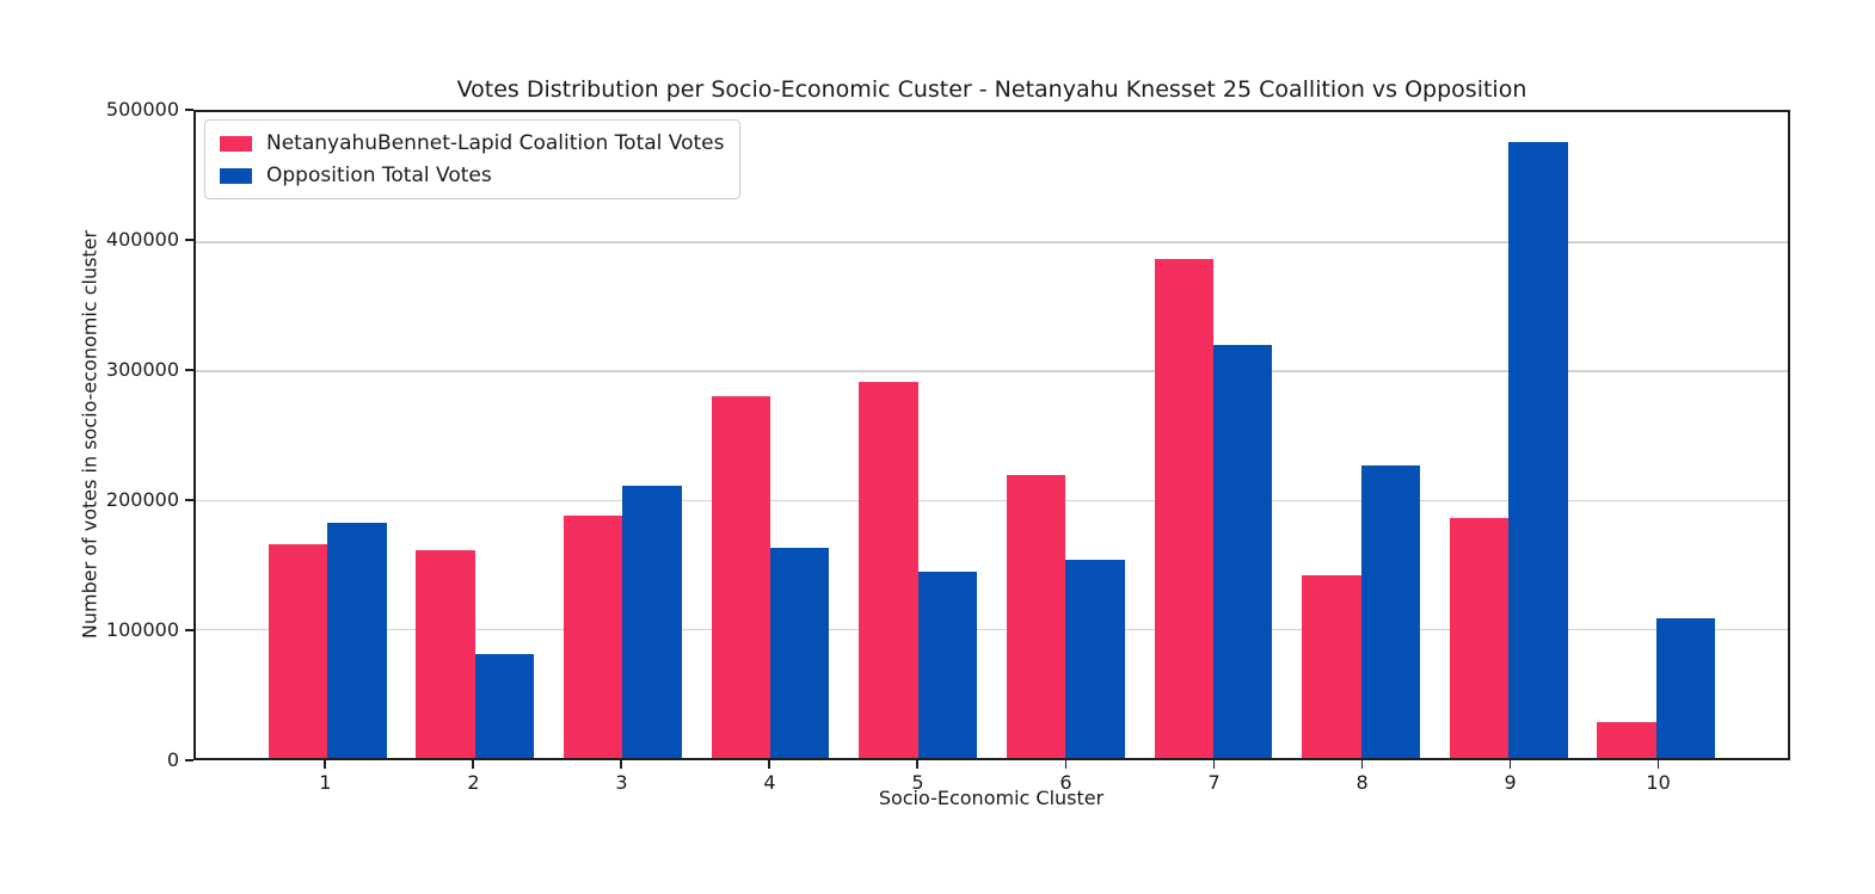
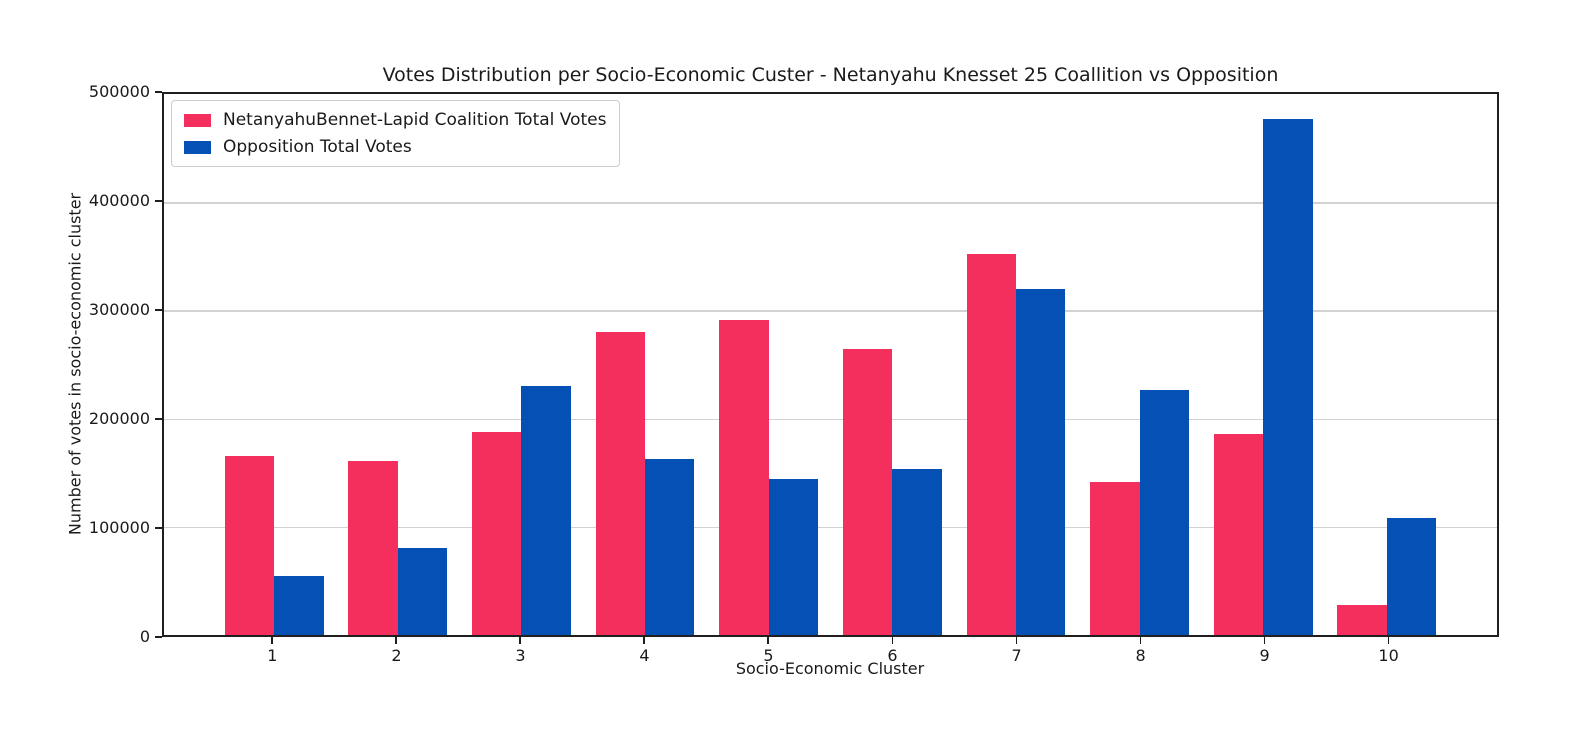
Opposition Total Votes/1: 182000 -> 55000
Opposition Total Votes/3: 211000 -> 230000
NetanyahuBennet-Lapid Coalition Total Votes/6: 219000 -> 264000
NetanyahuBennet-Lapid Coalition Total Votes/7: 386000 -> 352000
